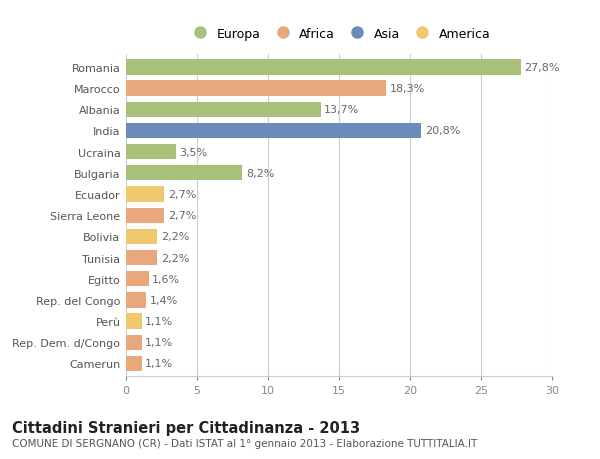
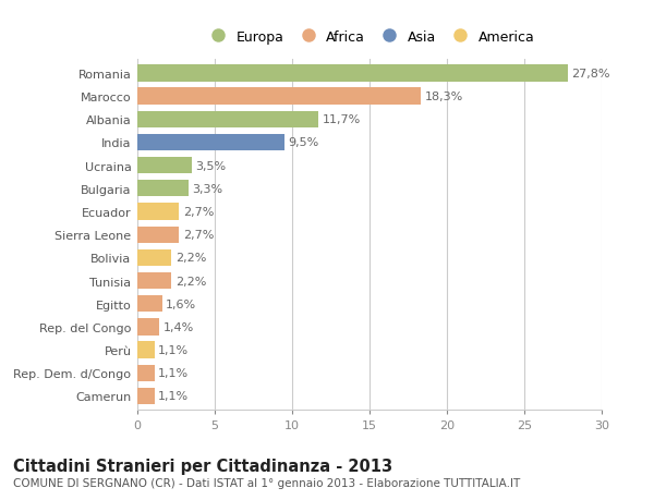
Albania: 13,7% -> 11,7%
India: 20,8% -> 9,5%
Bulgaria: 8,2% -> 3,3%
